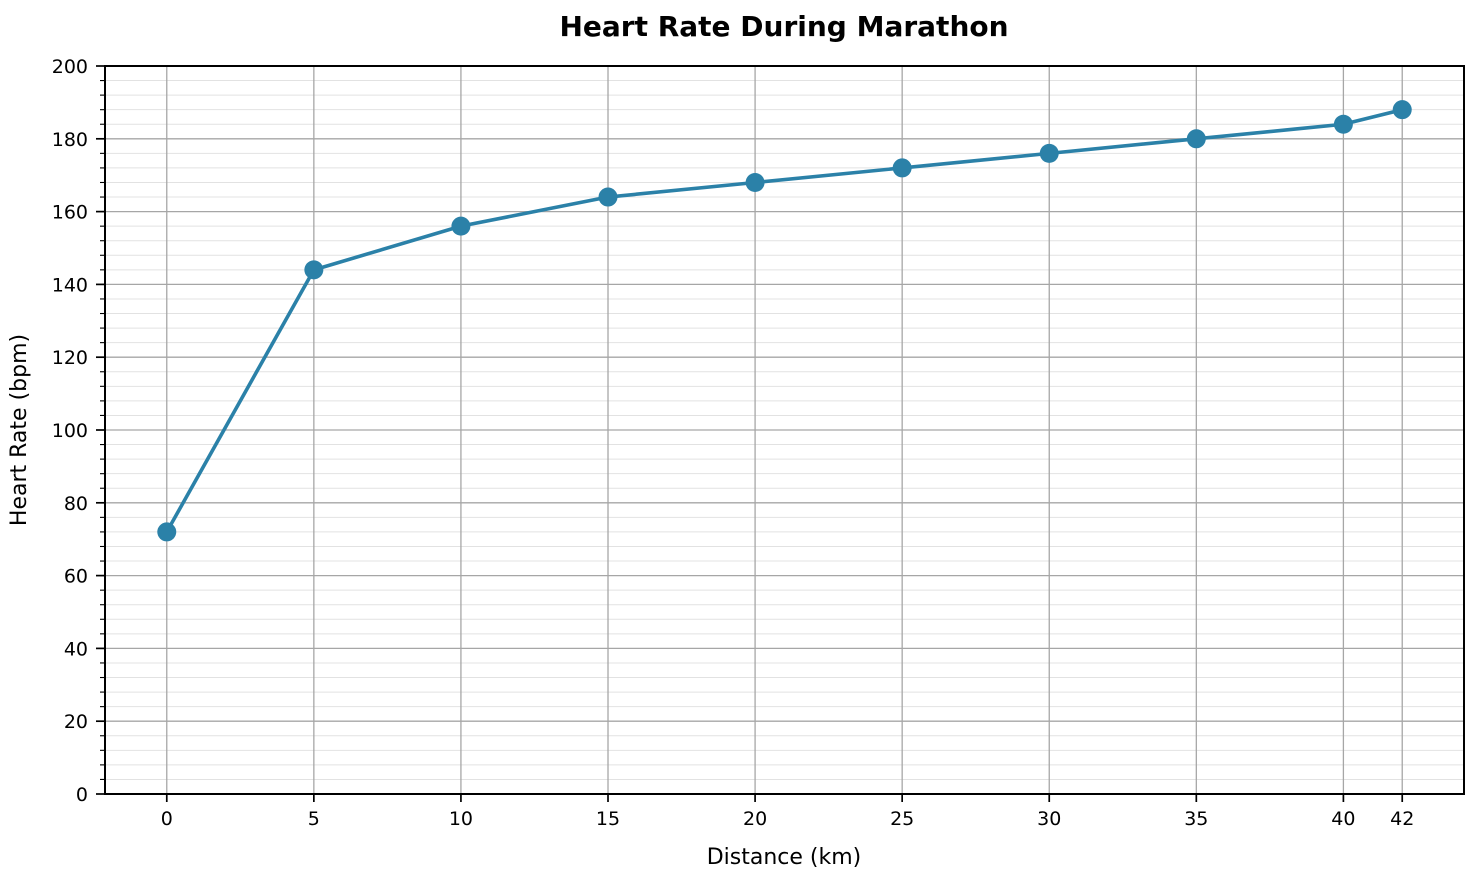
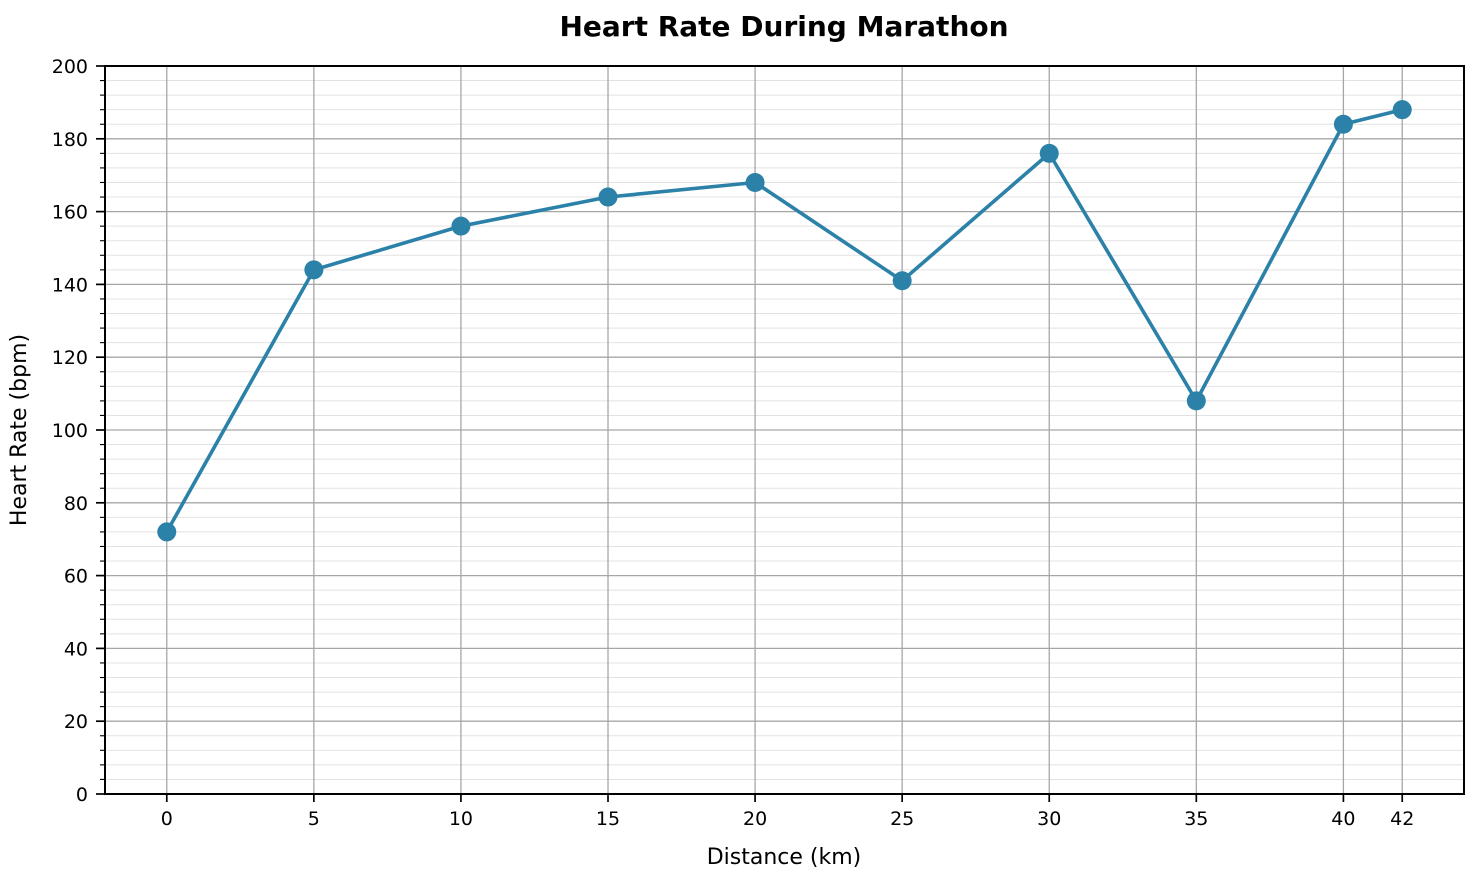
25: 172 -> 141
35: 180 -> 108
